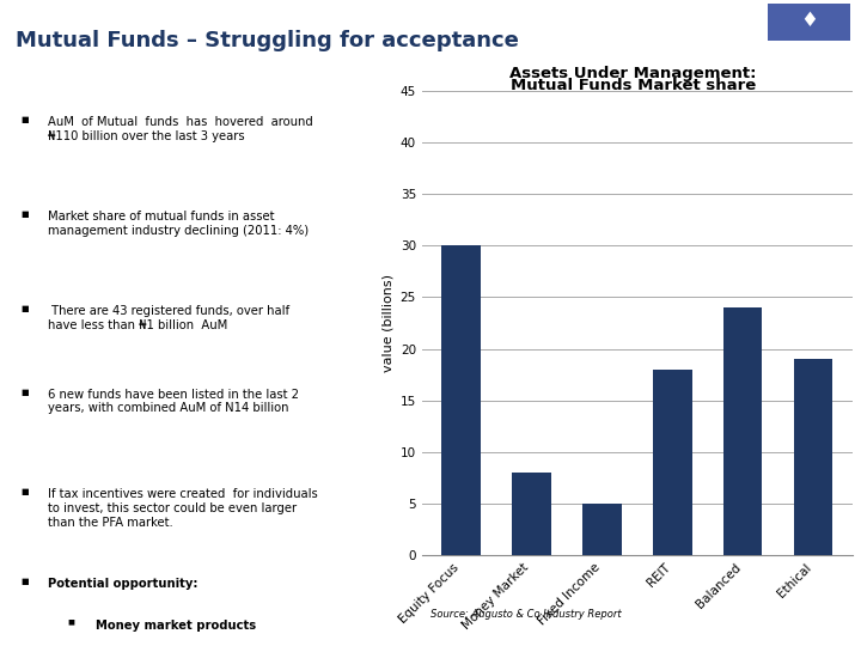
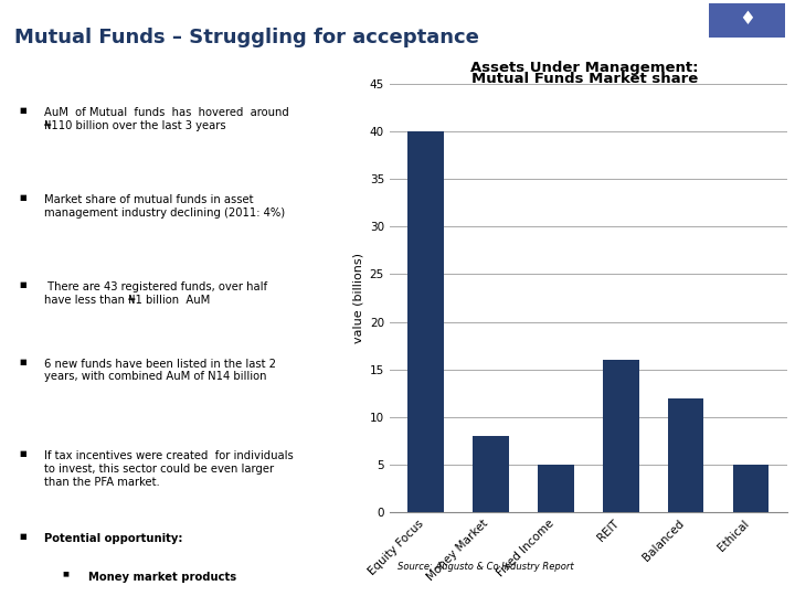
Equity Focus: 30 -> 40
REIT: 18 -> 16
Balanced: 24 -> 12
Ethical: 19 -> 5
